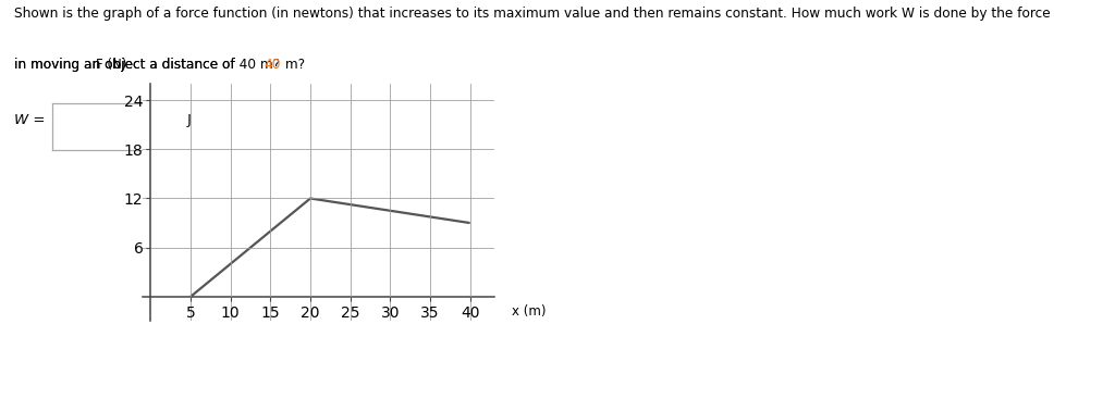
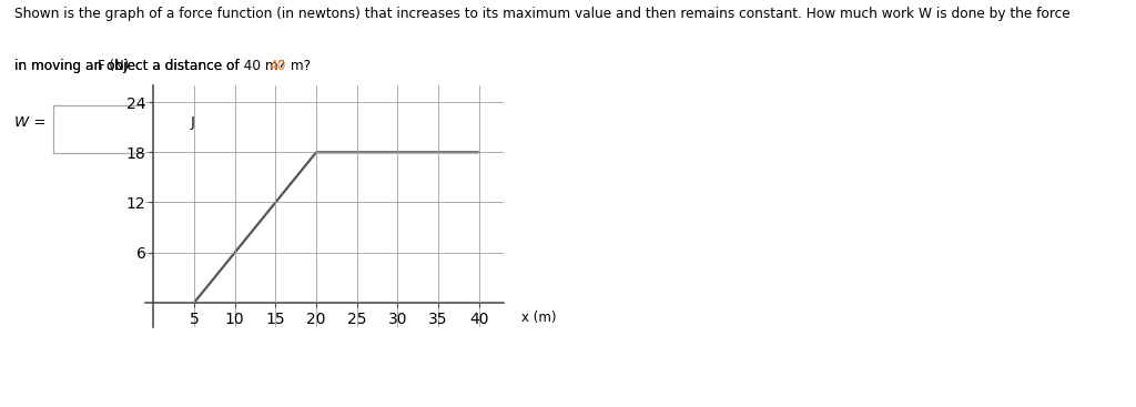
20: 12 -> 18
40: 9 -> 18
